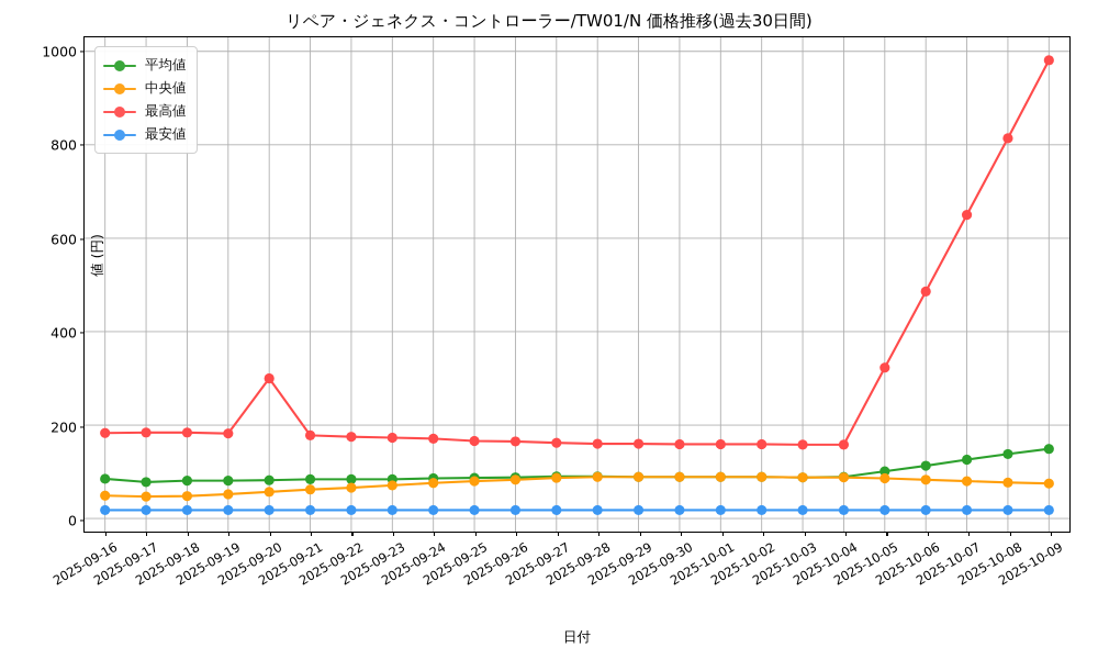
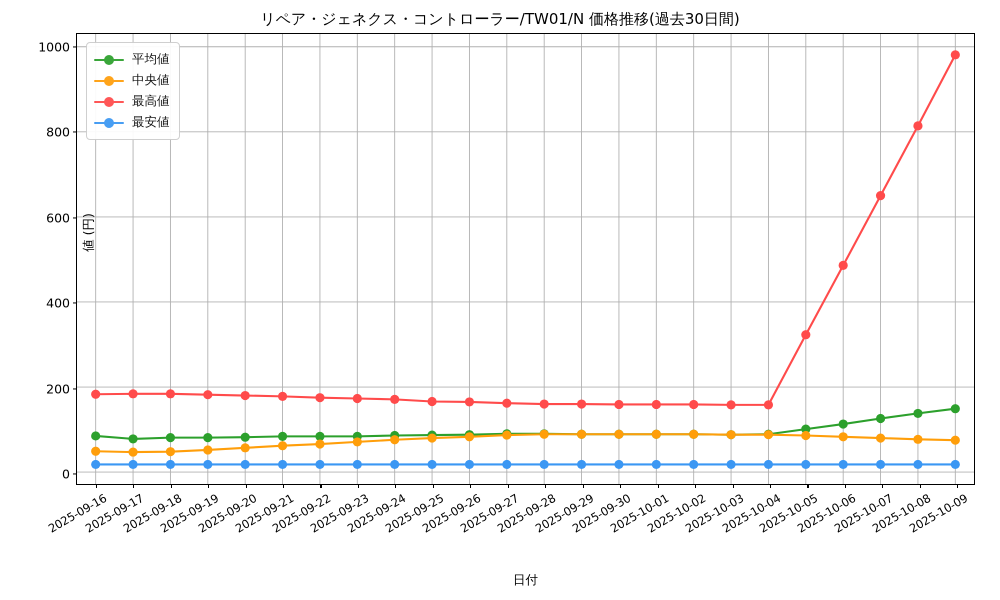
最高値/2025-09-20: 300 -> 180
